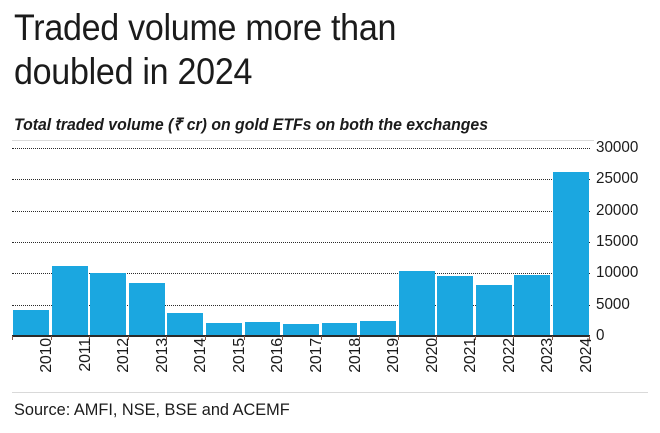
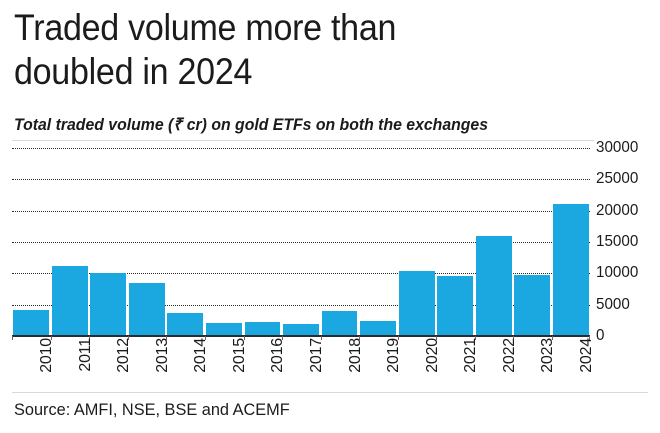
2018: 2000 -> 4000
2022: 8000 -> 16000
2024: 26000 -> 21000
